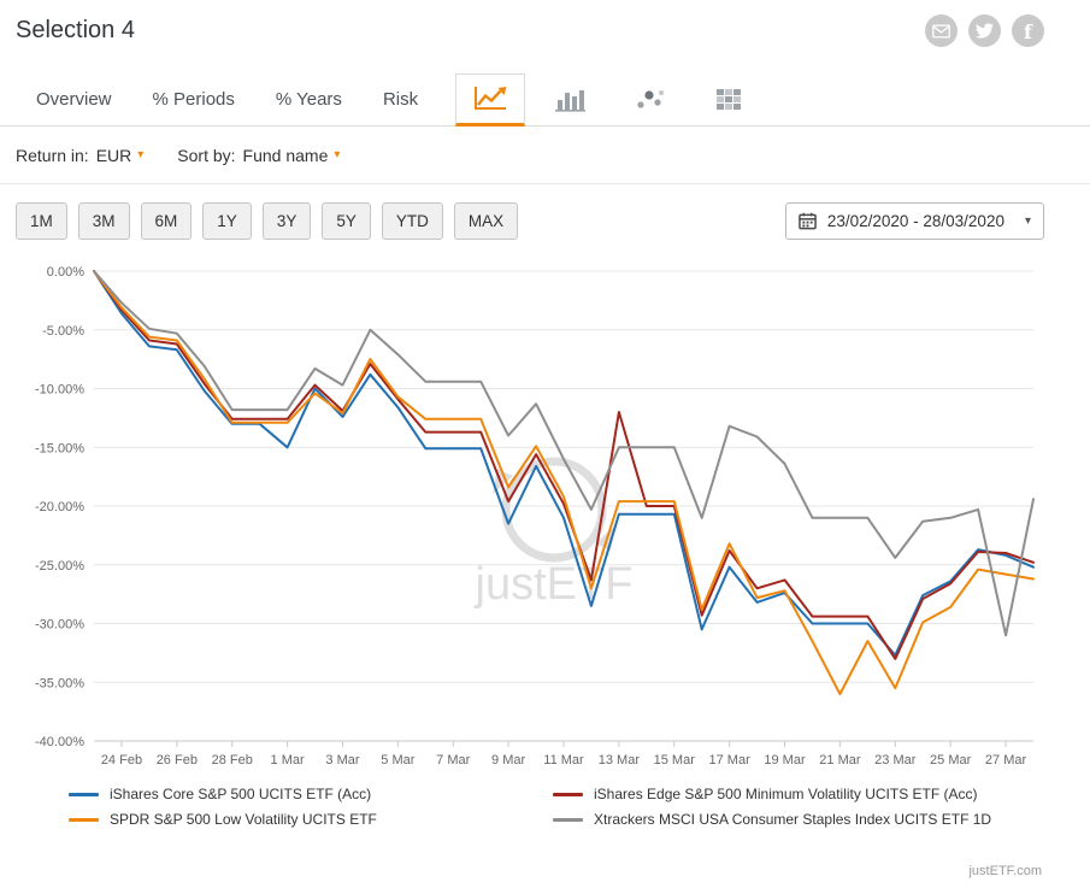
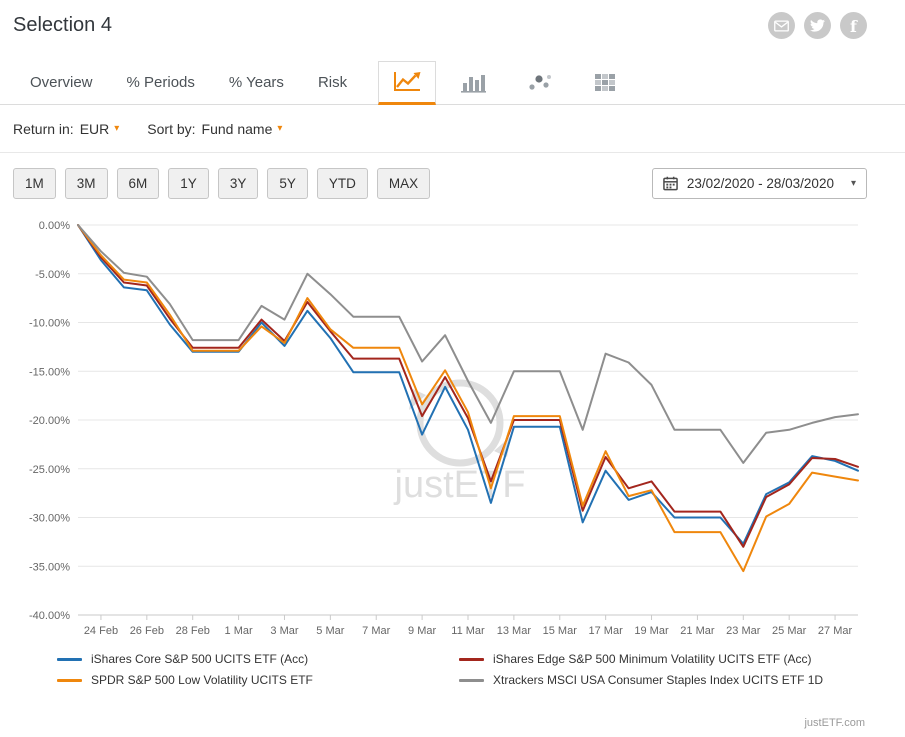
iShares Core S&P 500 UCITS ETF (Acc)/1 Mar: -15% -> -13%
iShares Edge S&P 500 Minimum Volatility UCITS ETF (Acc)/13 Mar: -12% -> -20%
SPDR S&P 500 Low Volatility UCITS ETF/21 Mar: -36% -> -32%
Xtrackers MSCI USA Consumer Staples Index UCITS ETF 1D/27 Mar: -31% -> -20%
